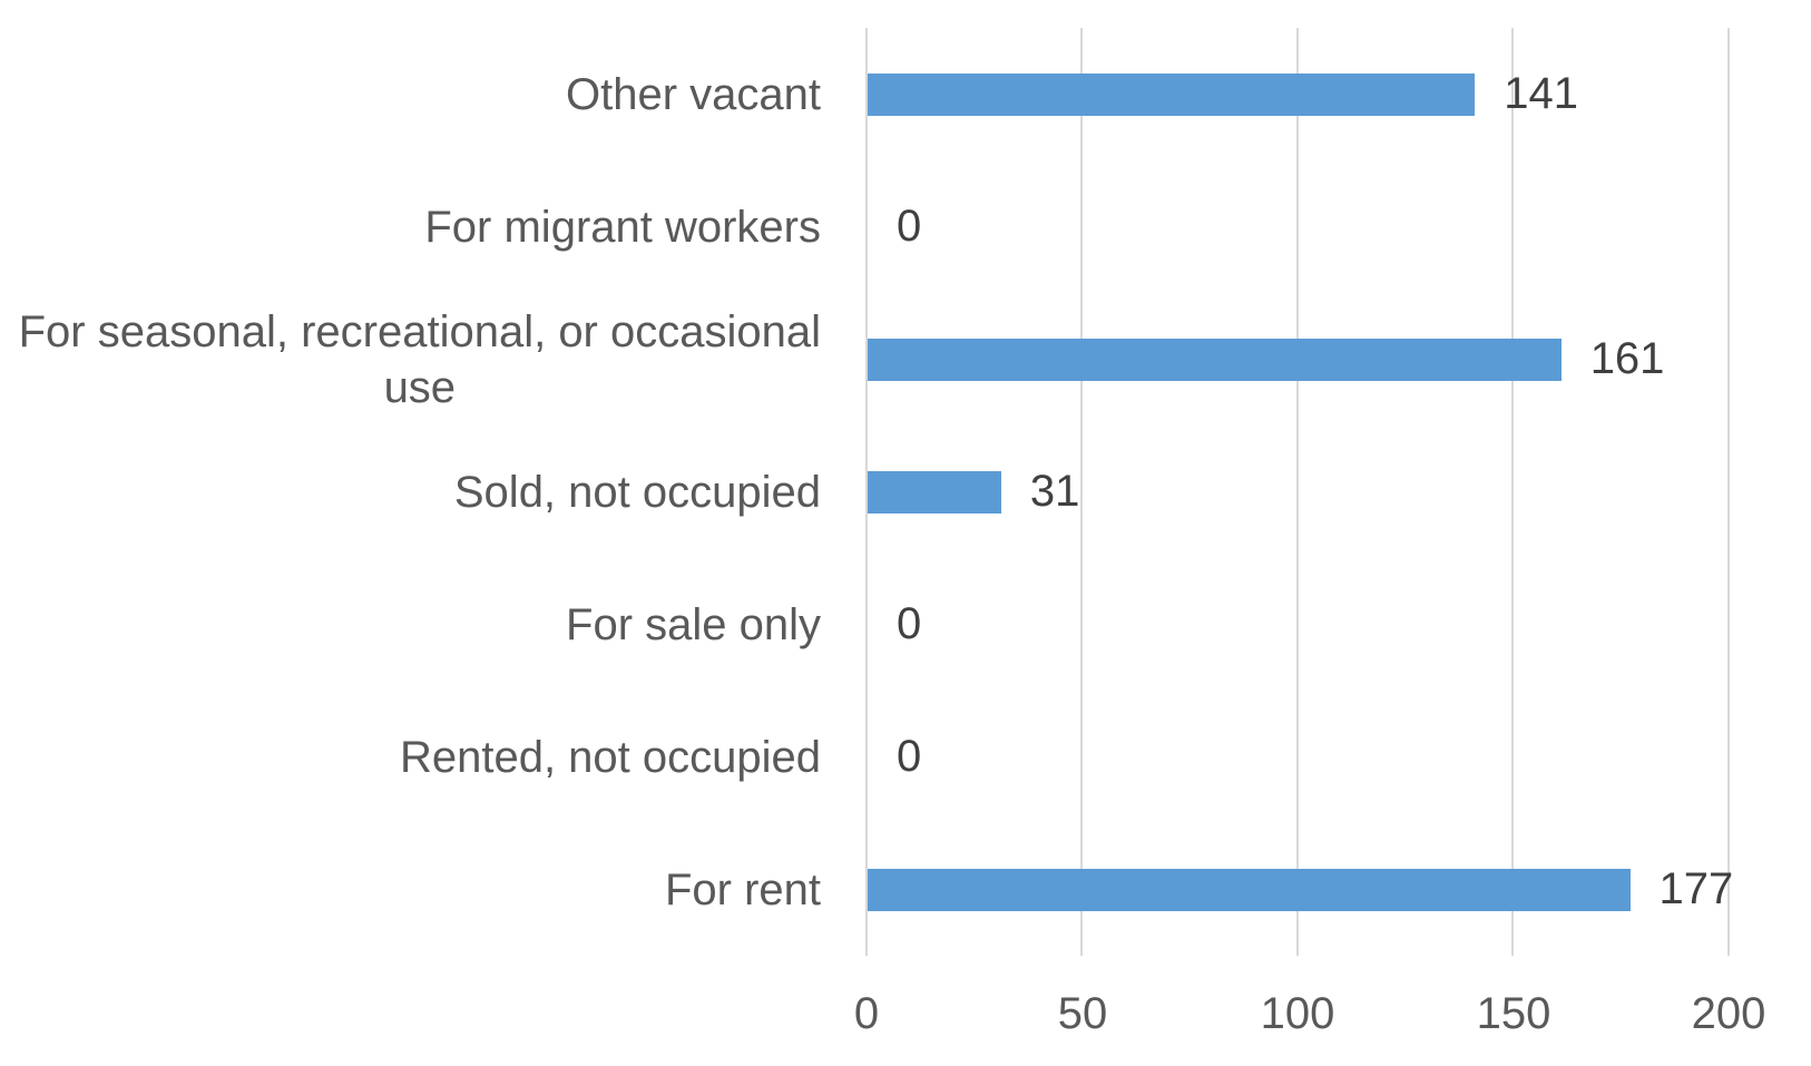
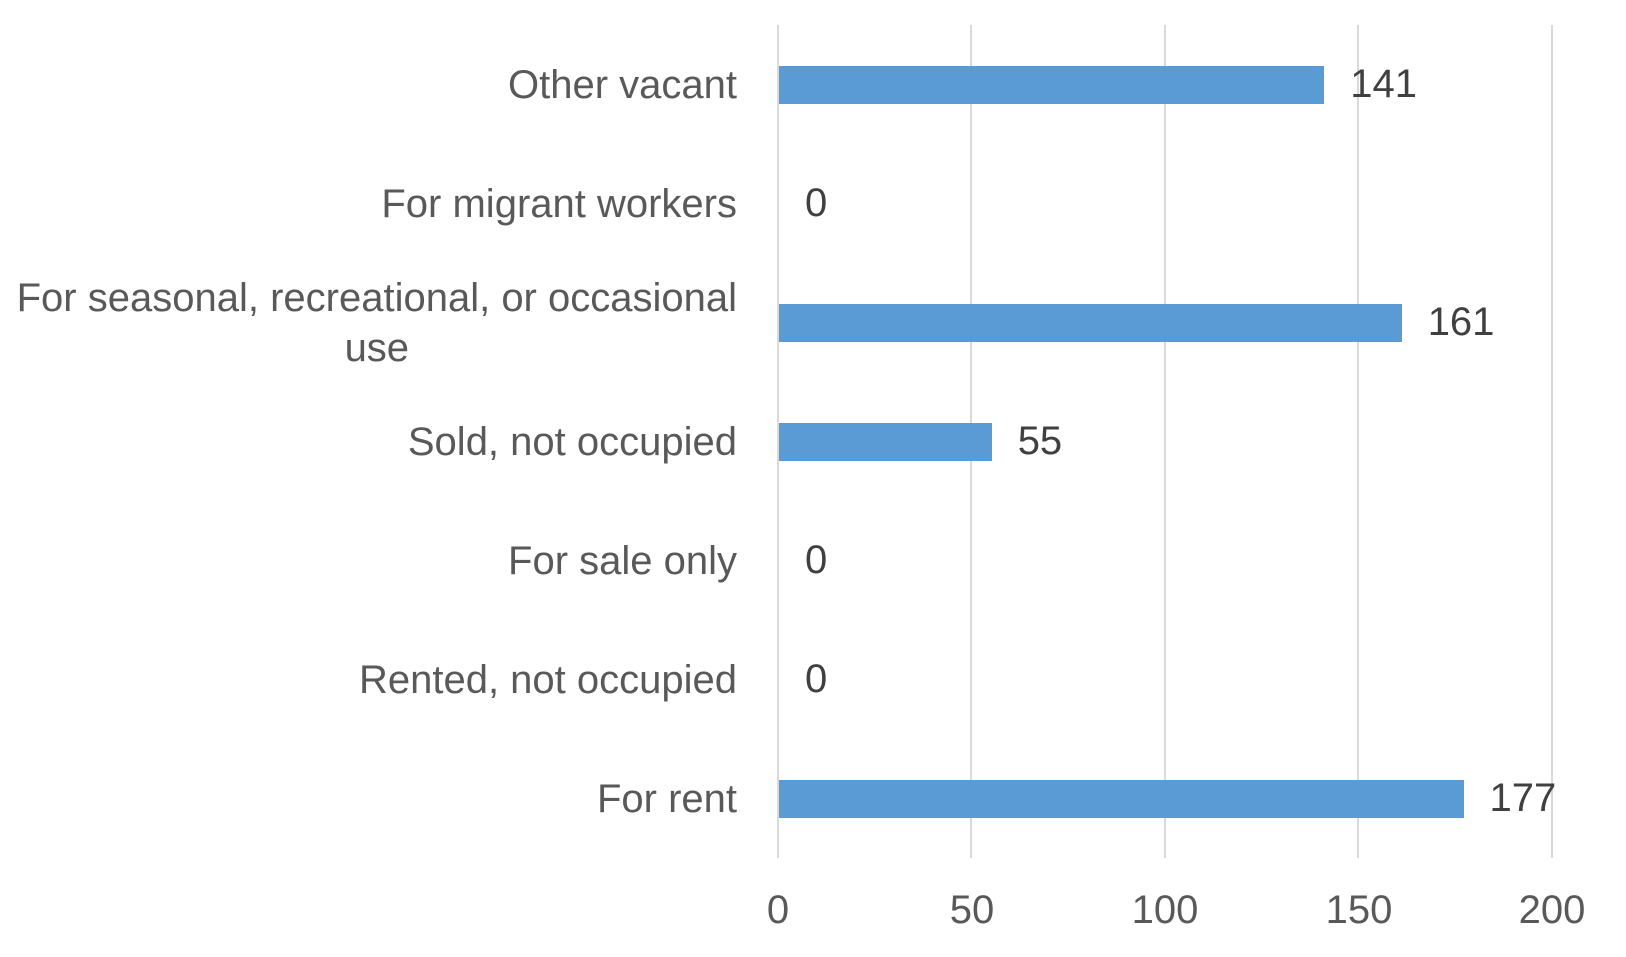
Sold, not occupied: 31 -> 55
